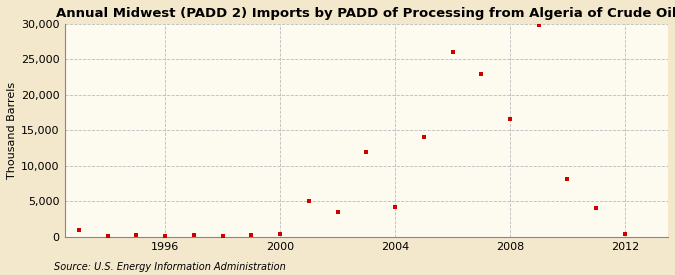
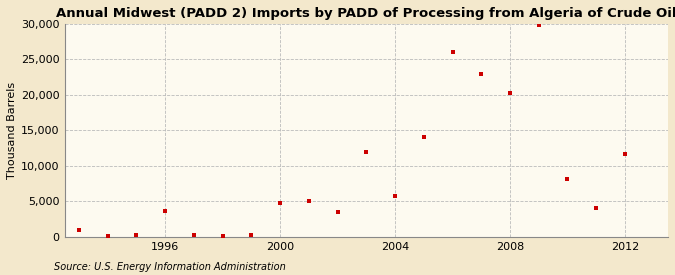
1996: 100 -> 3,600
2000: 400 -> 4,800
2004: 4,200 -> 5,800
2008: 16,600 -> 20,200
2012: 400 -> 11,600
